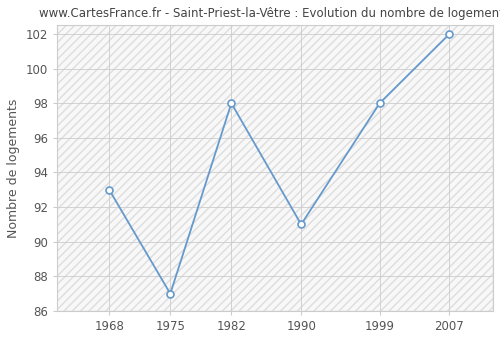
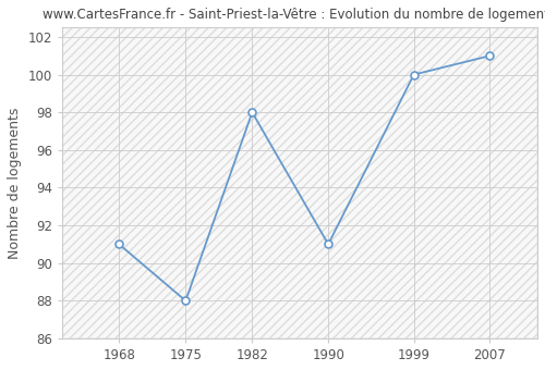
1968: 93 -> 91
1975: 87 -> 88
1999: 98 -> 100
2007: 102 -> 101
